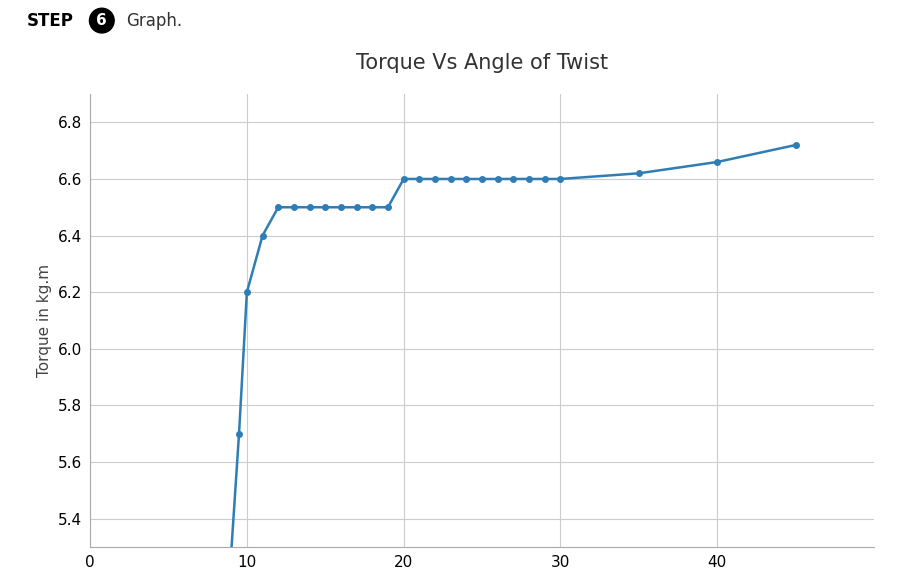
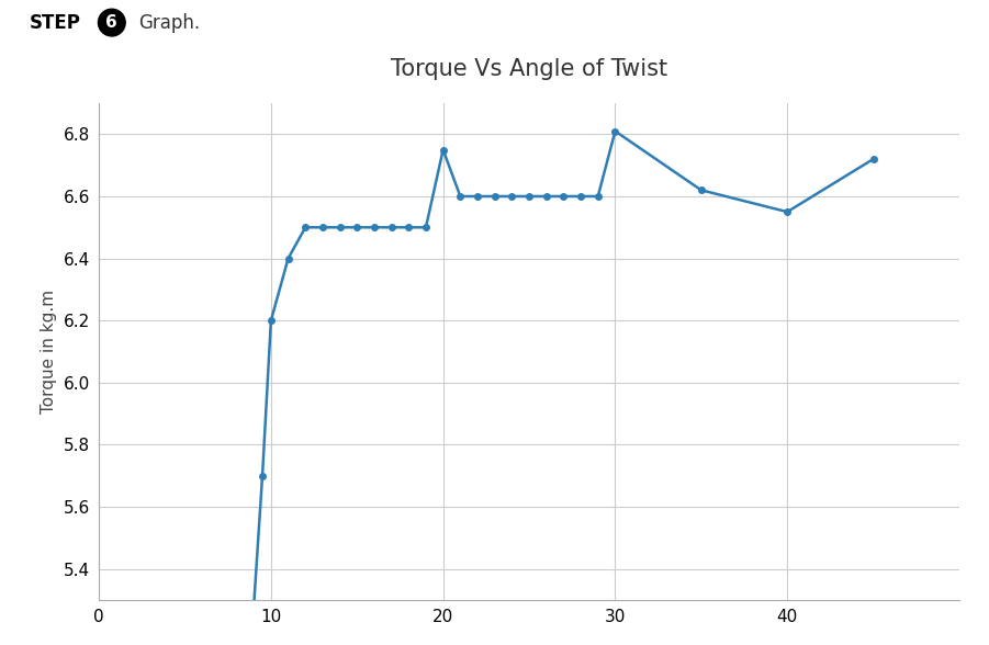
20: 6.60 -> 6.75
30: 6.60 -> 6.81
40: 6.66 -> 6.55
